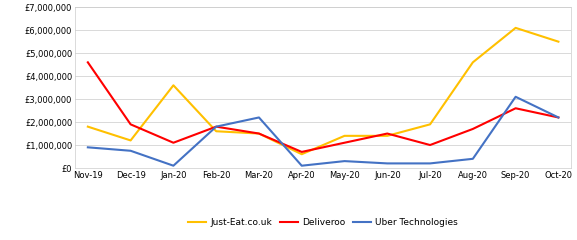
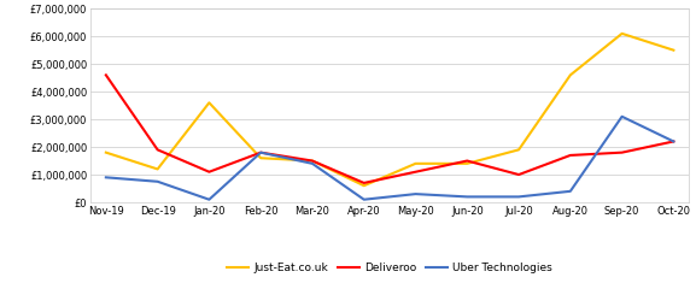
Uber Technologies/Mar-20: £2,200,000 -> £1,400,000
Deliveroo/Sep-20: £2,600,000 -> £1,800,000
